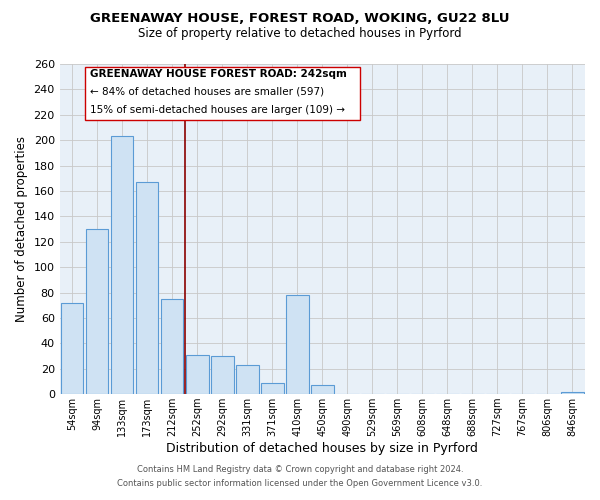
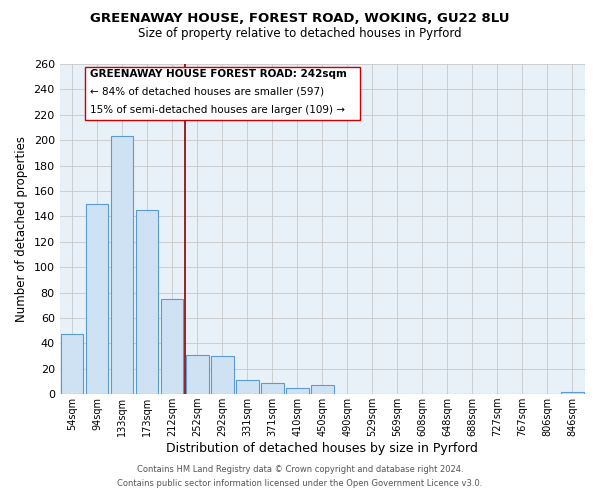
54sqm: 72 -> 47
94sqm: 130 -> 150
173sqm: 167 -> 145
331sqm: 23 -> 11
410sqm: 78 -> 5
